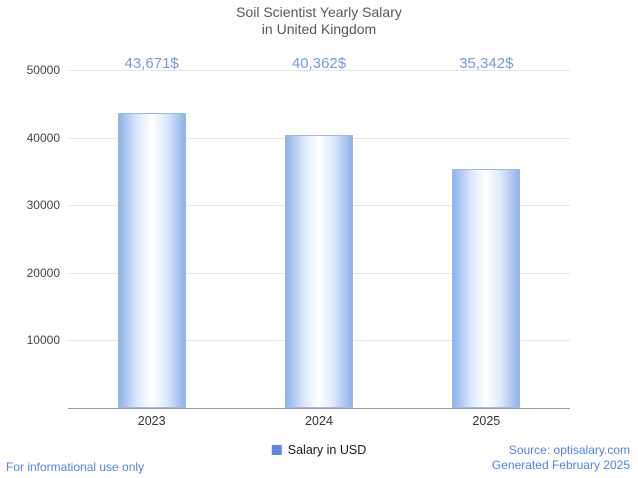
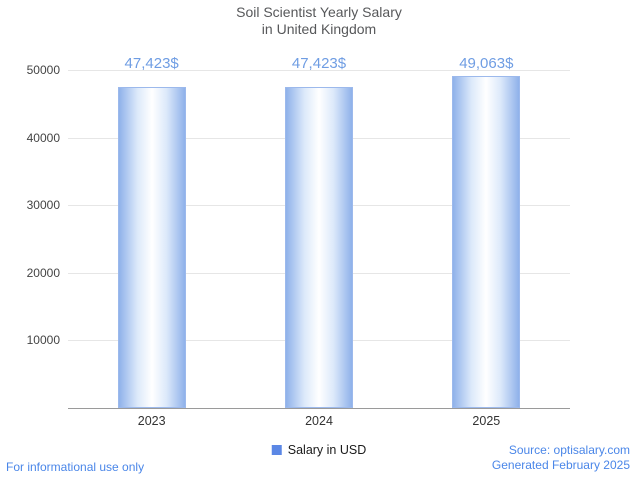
2023: 43,671 -> 47,423
2024: 40,362 -> 47,423
2025: 35,342 -> 49,063
